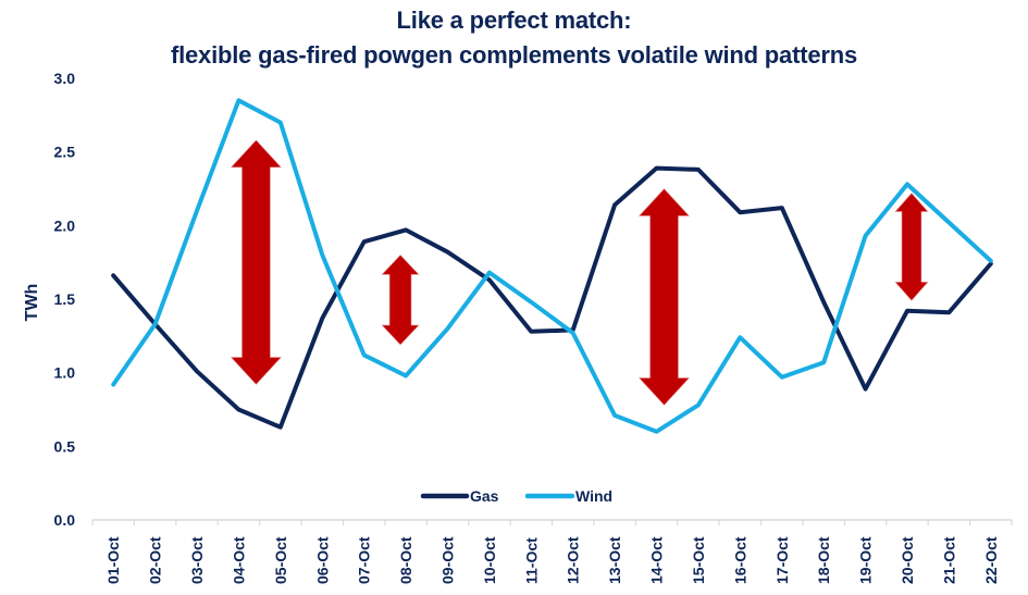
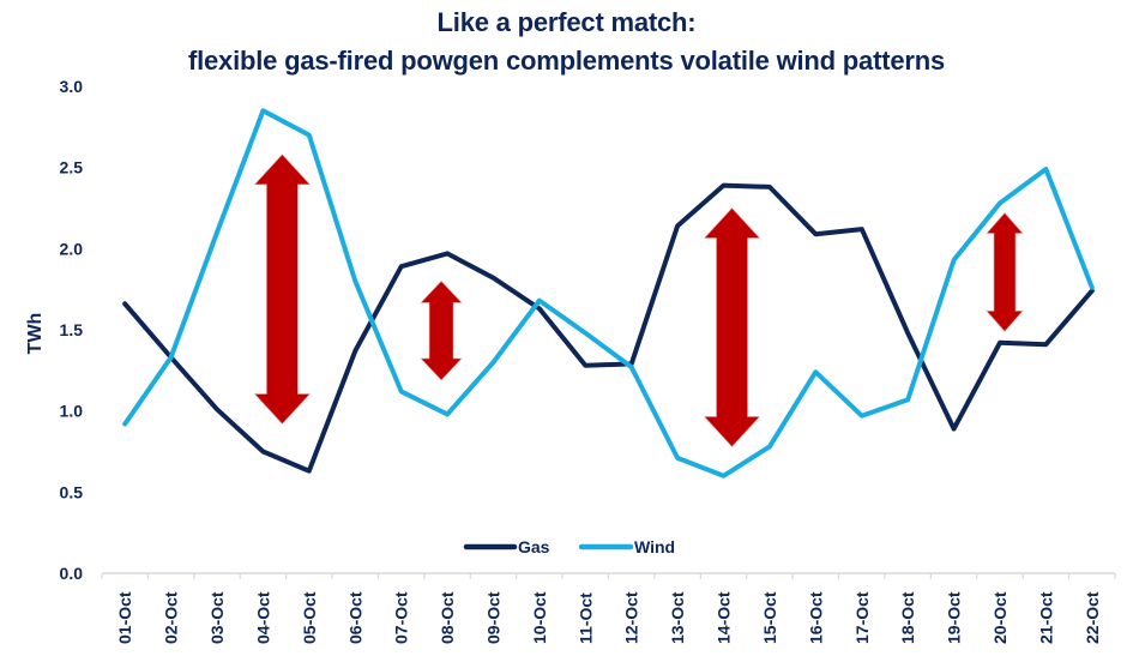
Wind/21-Oct: 2.02 -> 2.49
